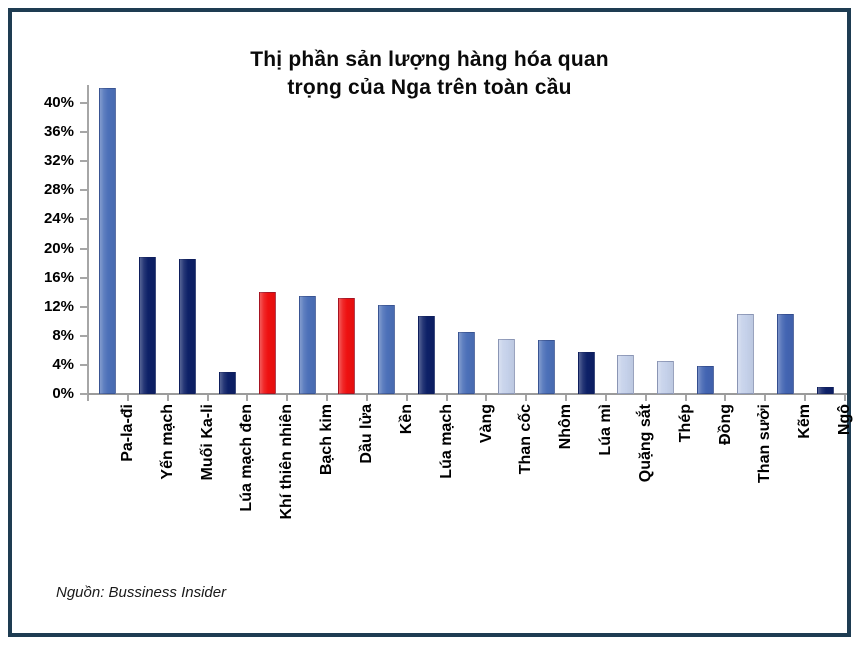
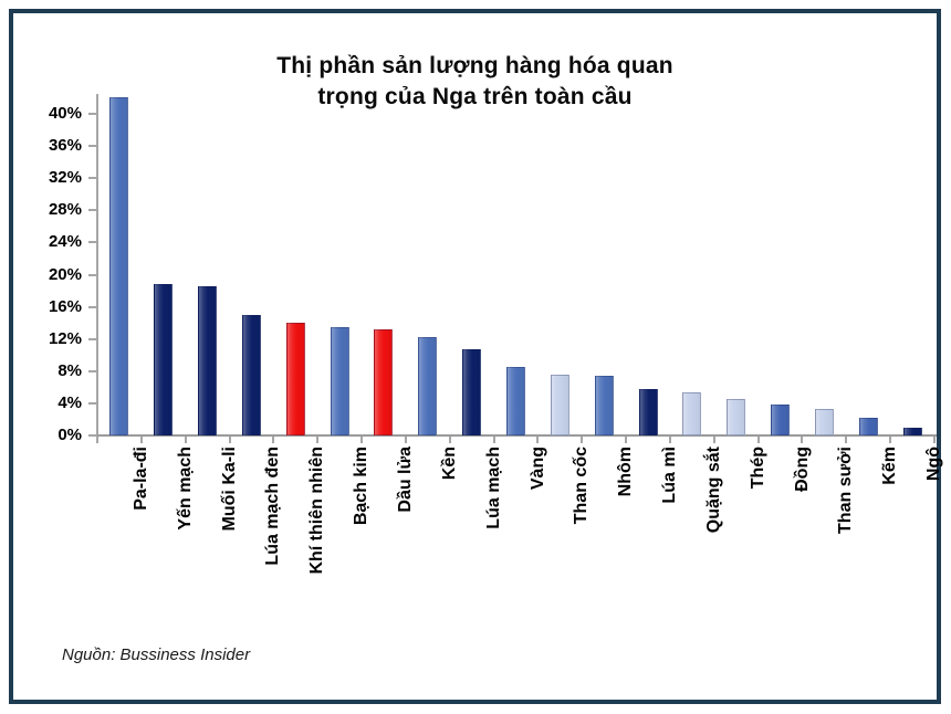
Lúa mạch đen: 3% -> 15%
Than sưởi: 11% -> 3%
Kẽm: 11% -> 2%
